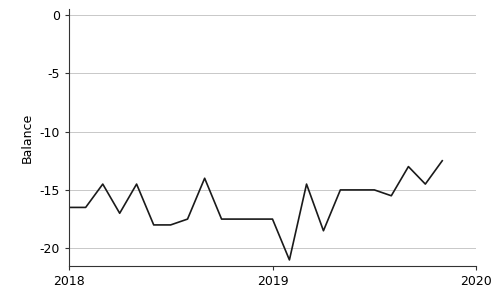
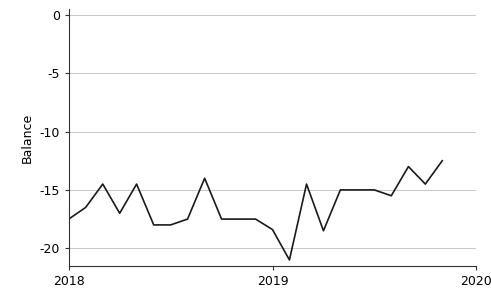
2018: -16.5 -> -17.5
2019: -17.5 -> -18.4
